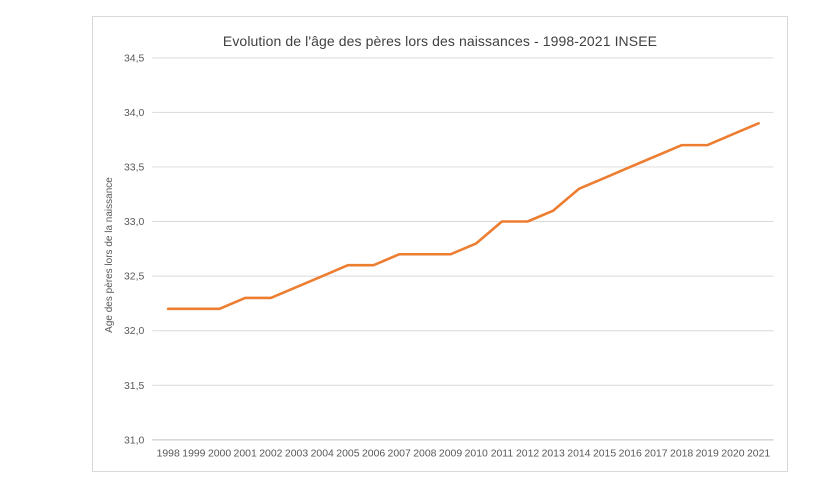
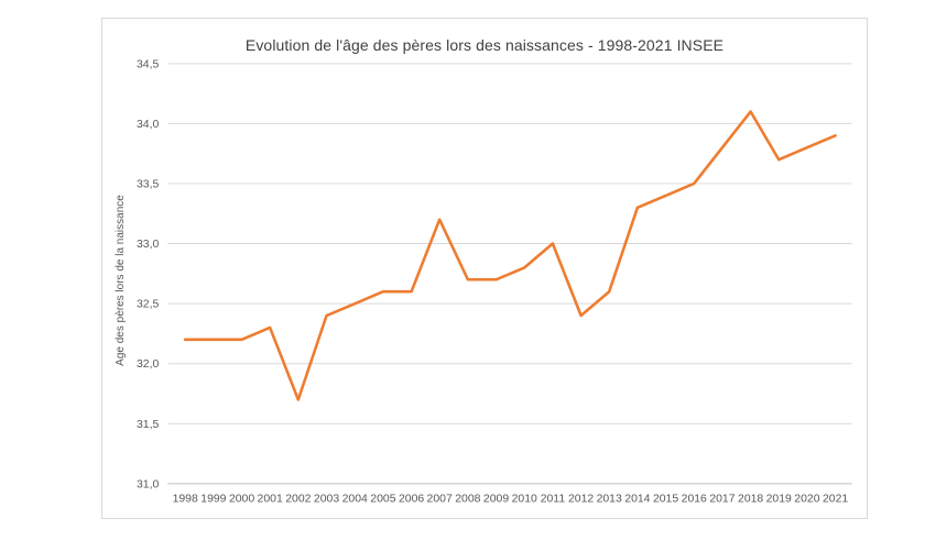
2002: 32,3 -> 31,7
2007: 32,7 -> 33,2
2012: 33,0 -> 32,4
2013: 33,1 -> 32,6
2017: 33,6 -> 33,8
2018: 33,7 -> 34,1
